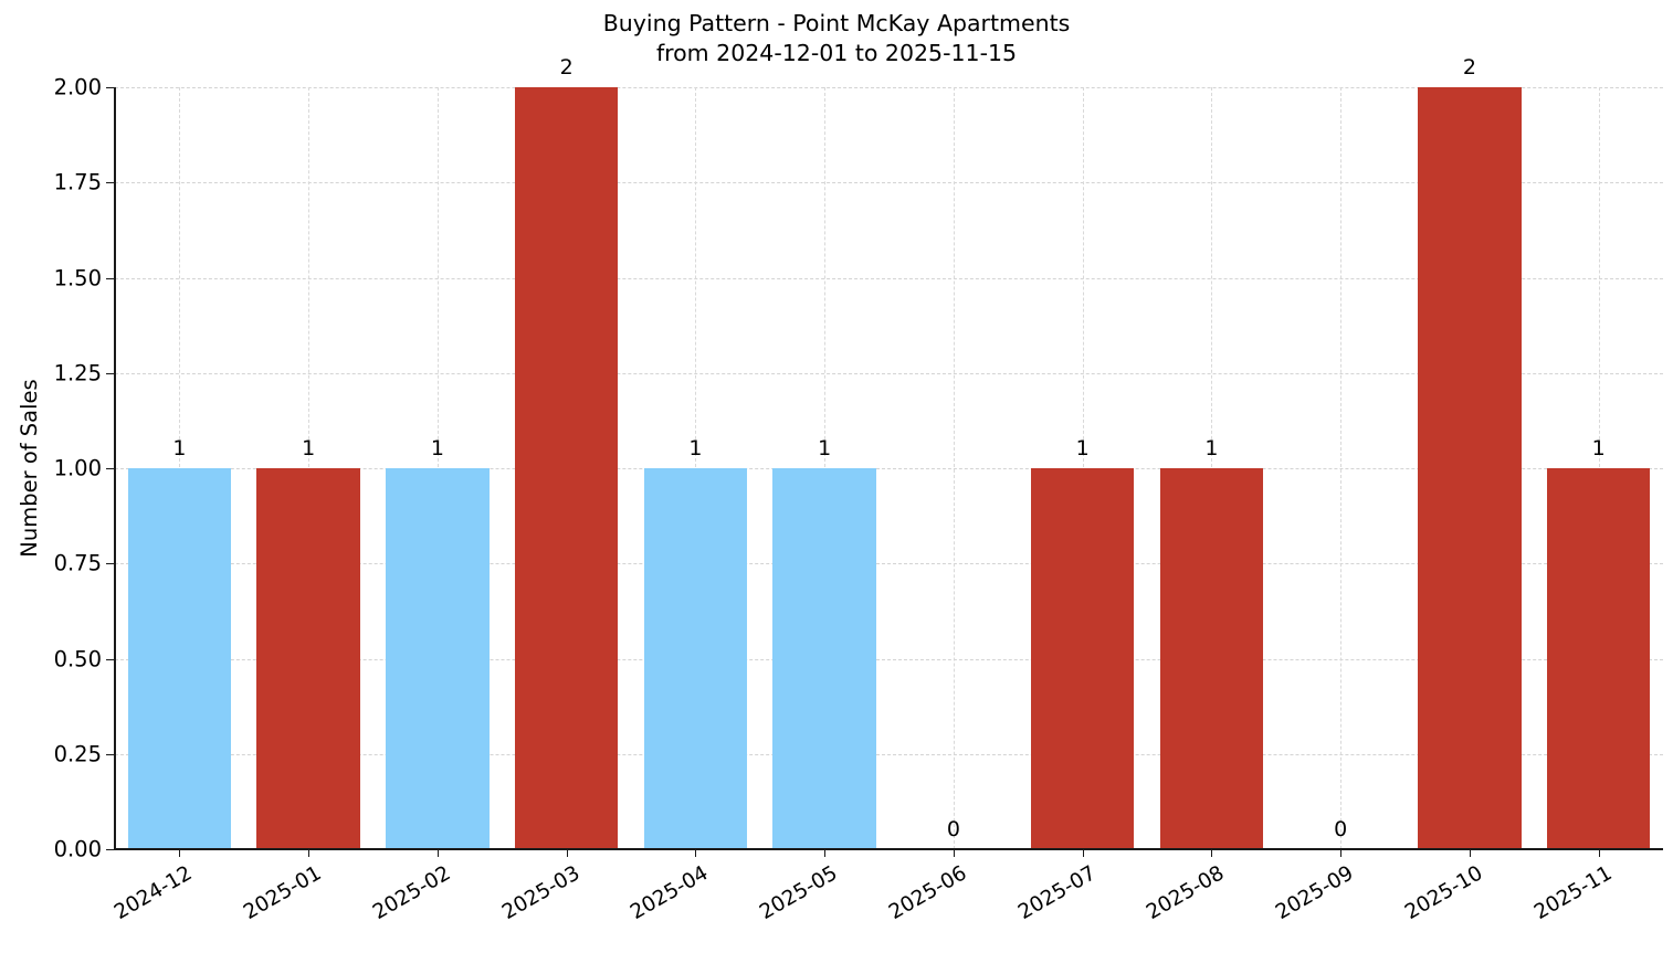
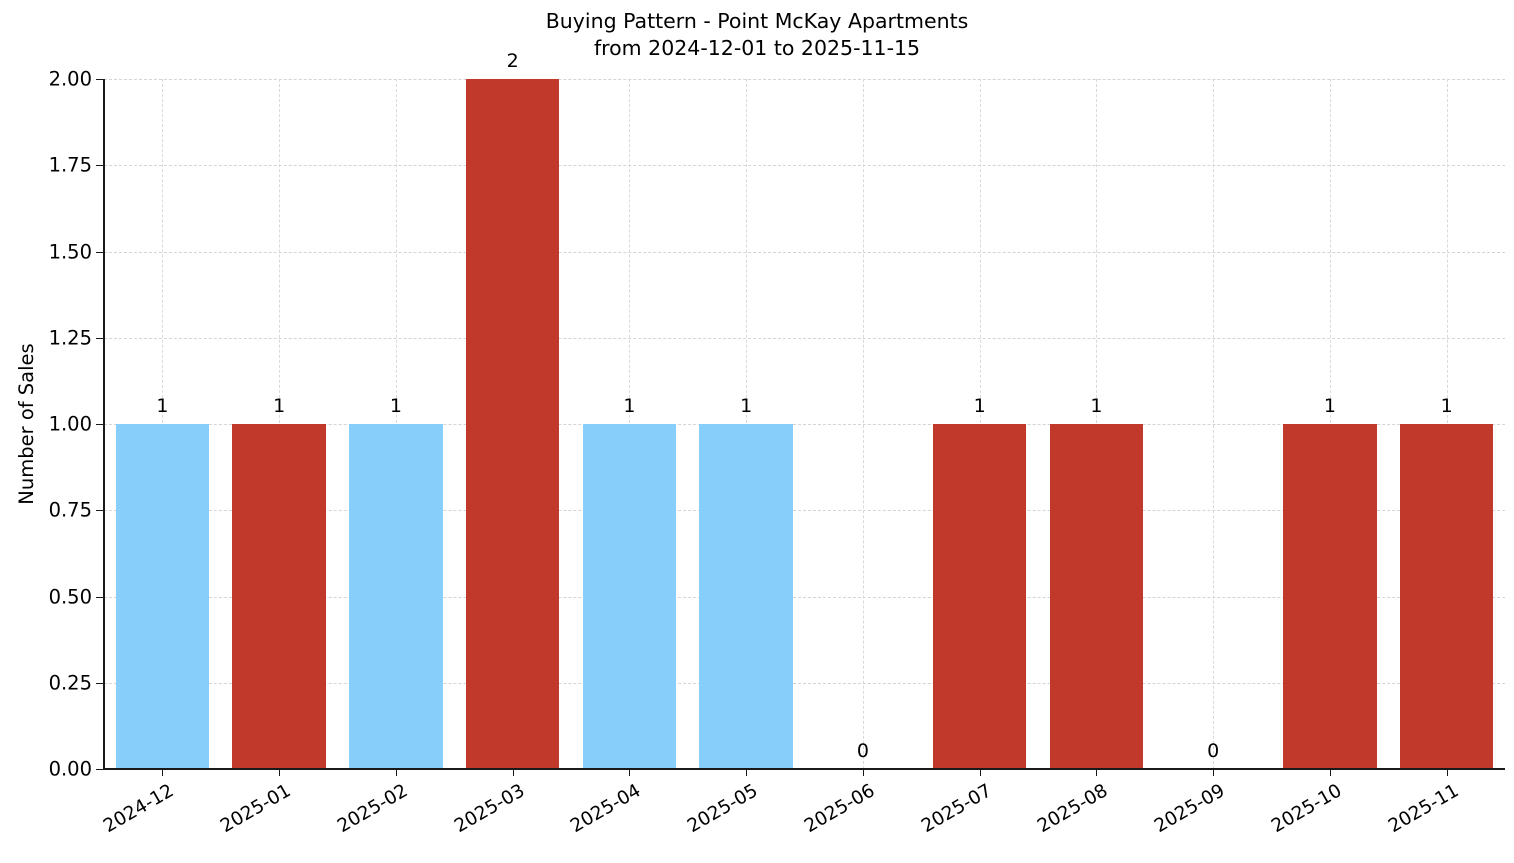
2025-10: 2 -> 1
